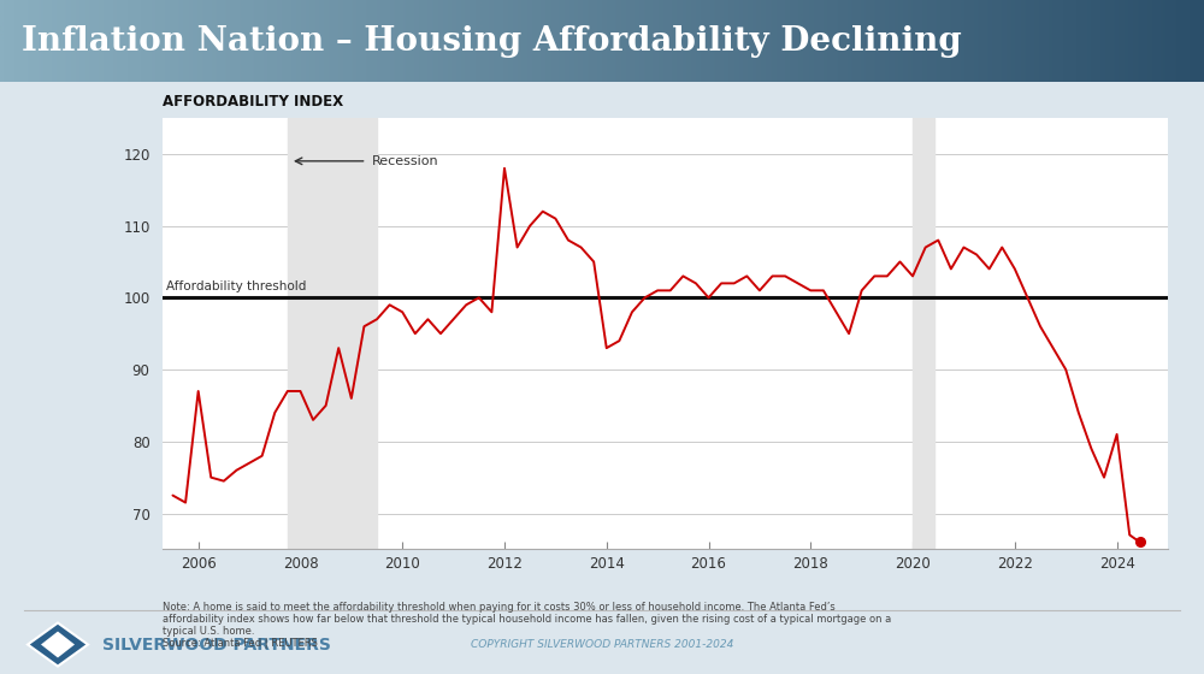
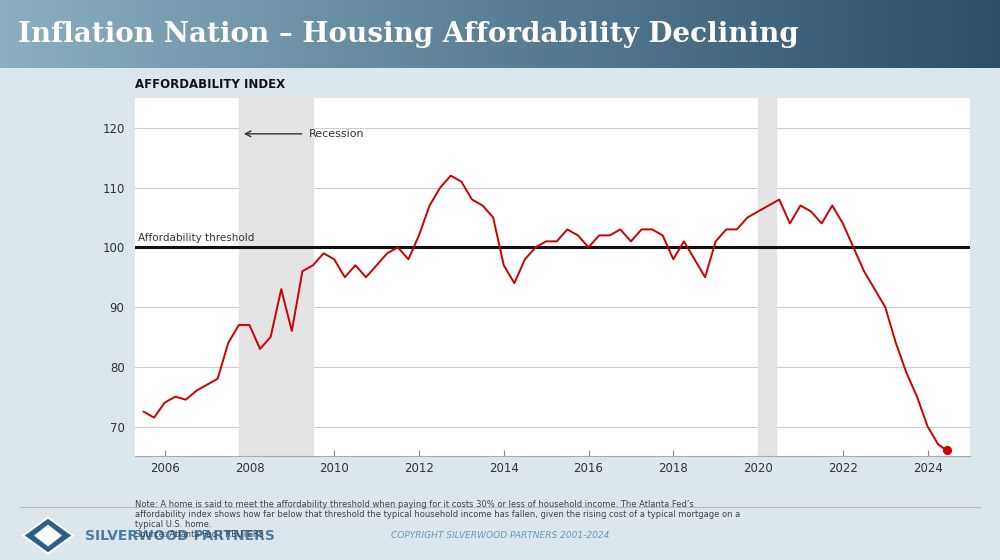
2006: 87.0 -> 74.0
2012: 118.0 -> 102.0
2014: 93.0 -> 97.0
2018: 101.0 -> 98.0
2020: 103.0 -> 106.0
2024: 81.0 -> 70.0
